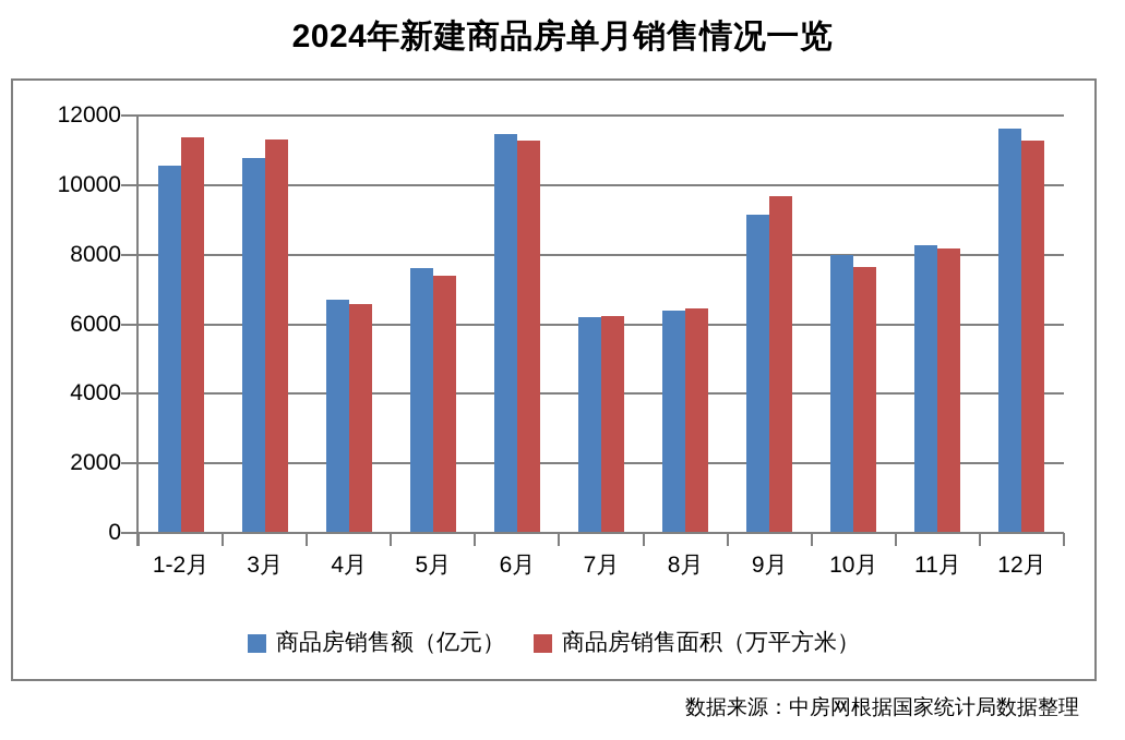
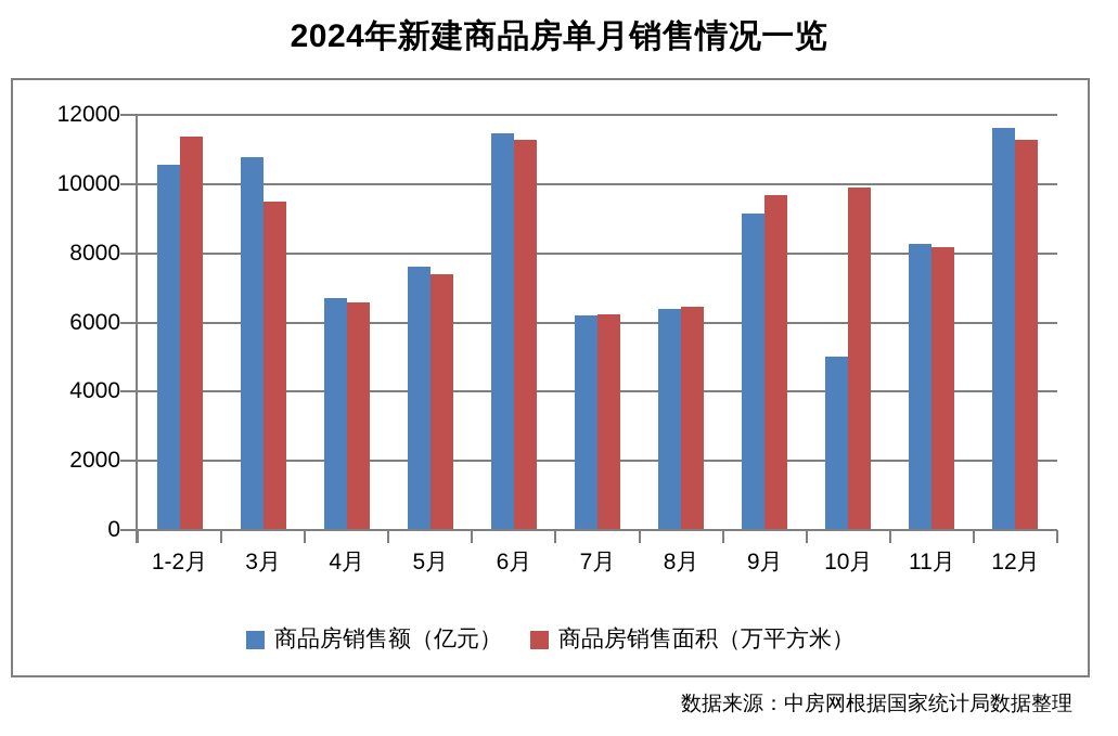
商品房销售面积（万平方米）/3月: 11300 -> 9500
商品房销售额（亿元）/10月: 8000 -> 5000
商品房销售面积（万平方米）/10月: 7600 -> 9900
